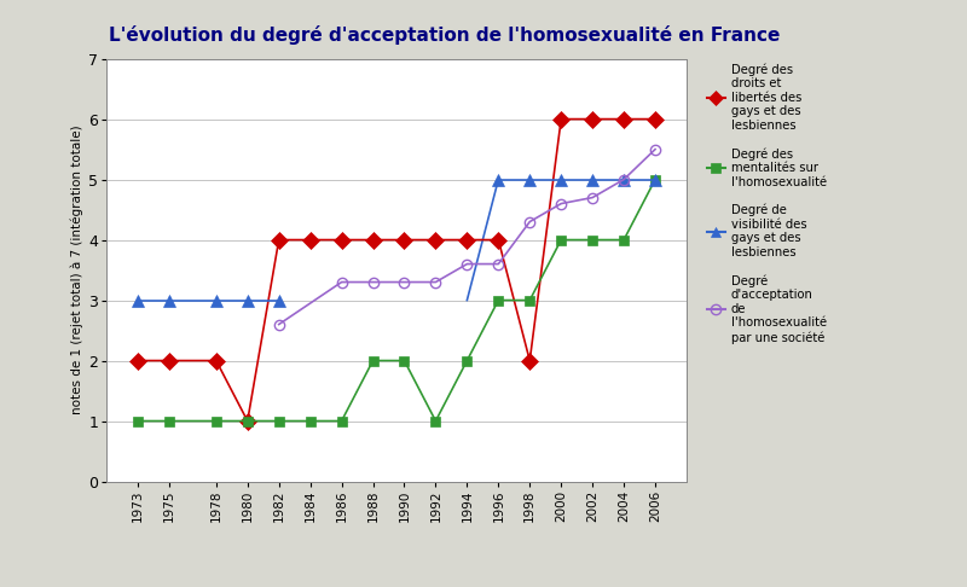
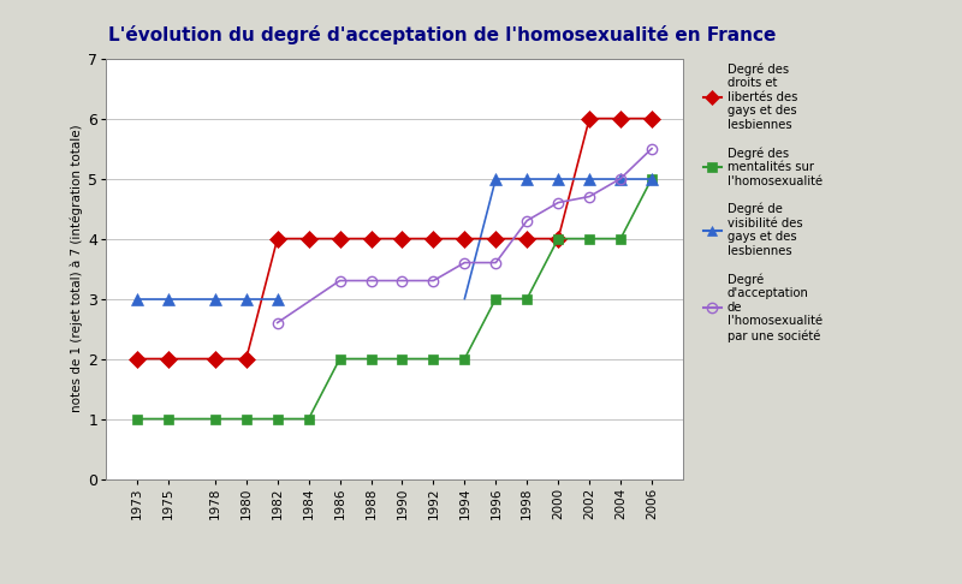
Degré des droits et libertés des gays et des lesbiennes/1980: 1 -> 2
Degré des mentalités sur l'homosexualité/1986: 1 -> 2
Degré des mentalités sur l'homosexualité/1992: 1 -> 2
Degré des droits et libertés des gays et des lesbiennes/1998: 2 -> 4
Degré des droits et libertés des gays et des lesbiennes/2000: 6 -> 4
